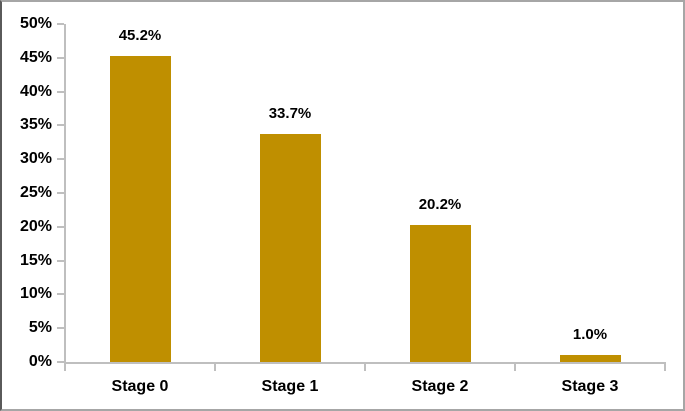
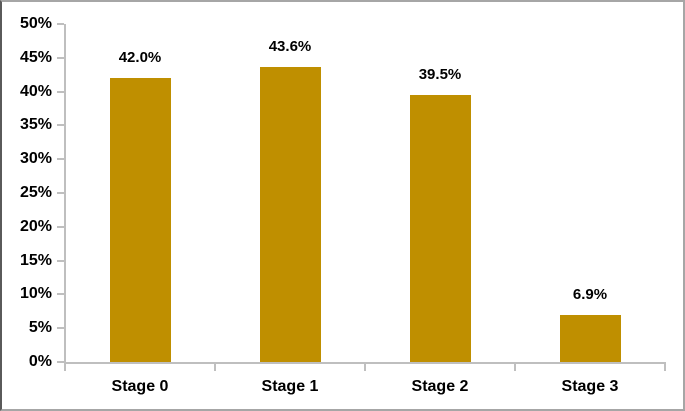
Stage 0: 45.2% -> 42.0%
Stage 1: 33.7% -> 43.6%
Stage 2: 20.2% -> 39.5%
Stage 3: 1.0% -> 6.9%
